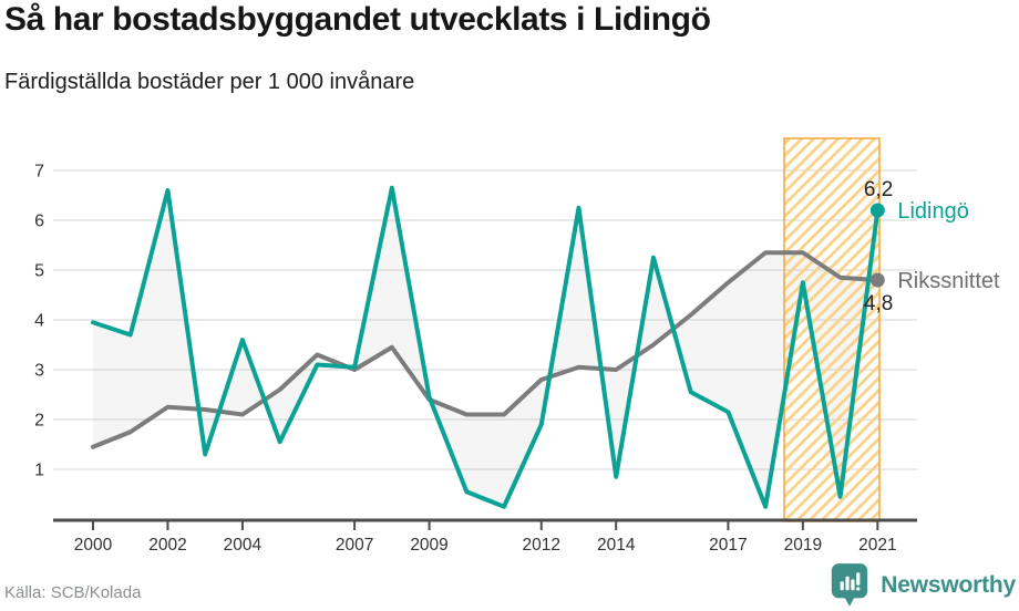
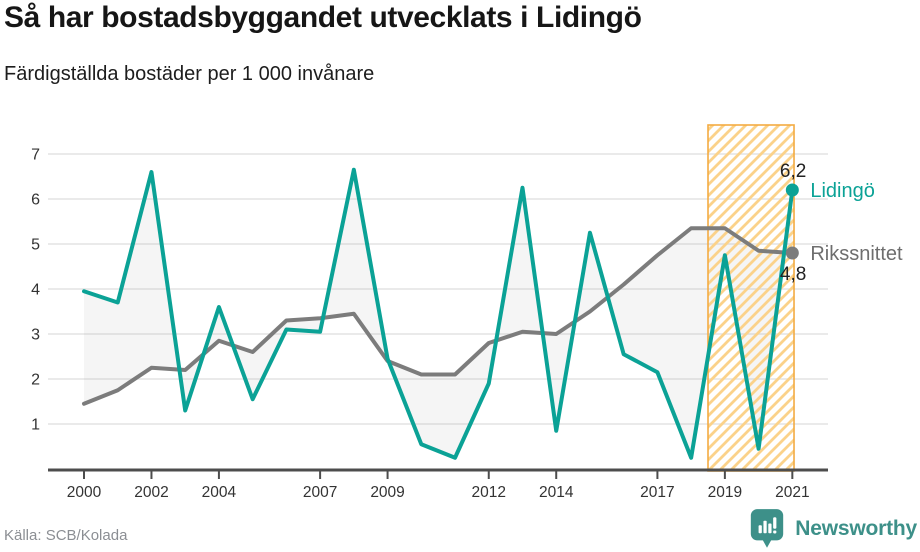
Rikssnittet/2004: 2.1 -> 2.9
Rikssnittet/2007: 3.0 -> 3.4
